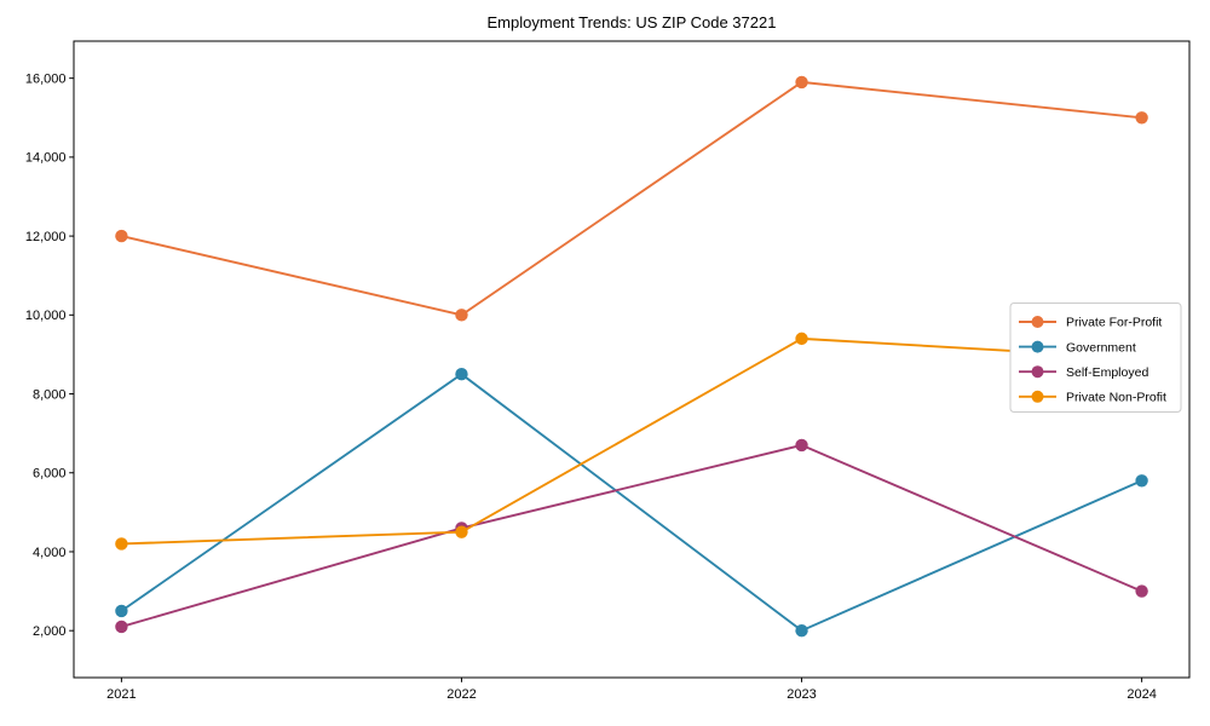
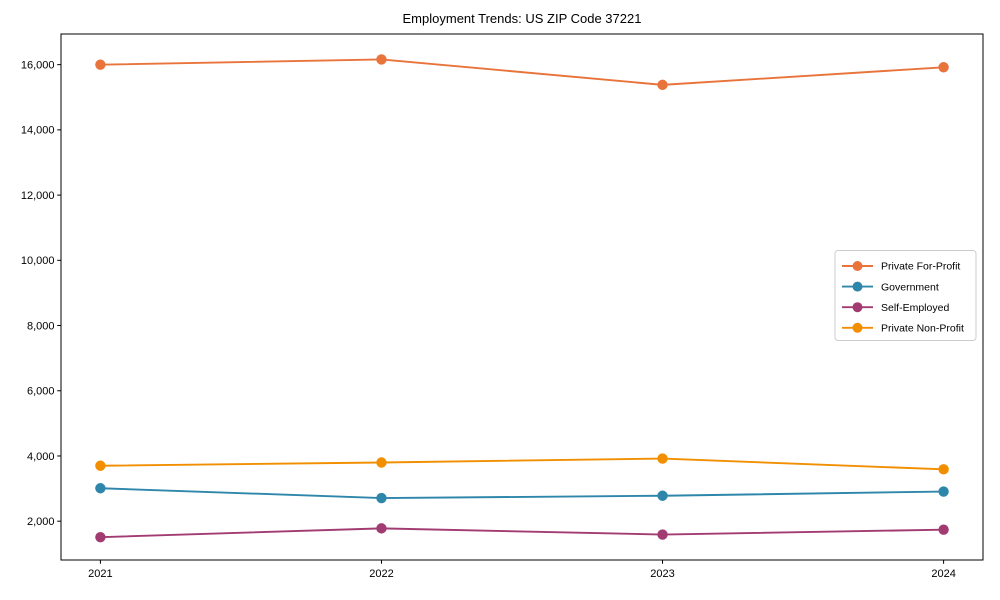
Private For-Profit/2021: 12000 -> 16000
Government/2021: 2500 -> 3000
Self-Employed/2021: 2100 -> 1500
Private Non-Profit/2021: 4200 -> 3700
Private For-Profit/2022: 10000 -> 16200
Government/2022: 8500 -> 2700
Self-Employed/2022: 4600 -> 1800
Private Non-Profit/2022: 4500 -> 3800
Private For-Profit/2023: 15900 -> 15400
Government/2023: 2000 -> 2800
Self-Employed/2023: 6700 -> 1600
Private Non-Profit/2023: 9400 -> 3900
Private For-Profit/2024: 15000 -> 15900
Government/2024: 5800 -> 2900
Self-Employed/2024: 3000 -> 1700
Private Non-Profit/2024: 8900 -> 3600
